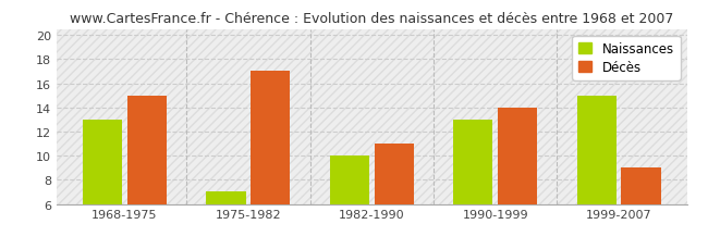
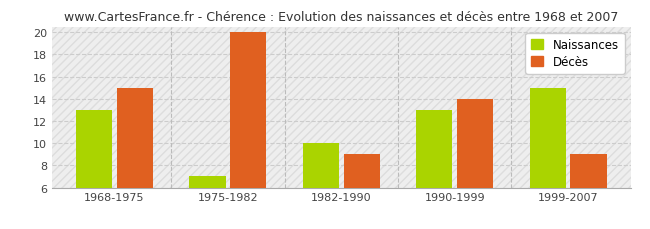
Décès/1975-1982: 17 -> 20
Décès/1982-1990: 11 -> 9
